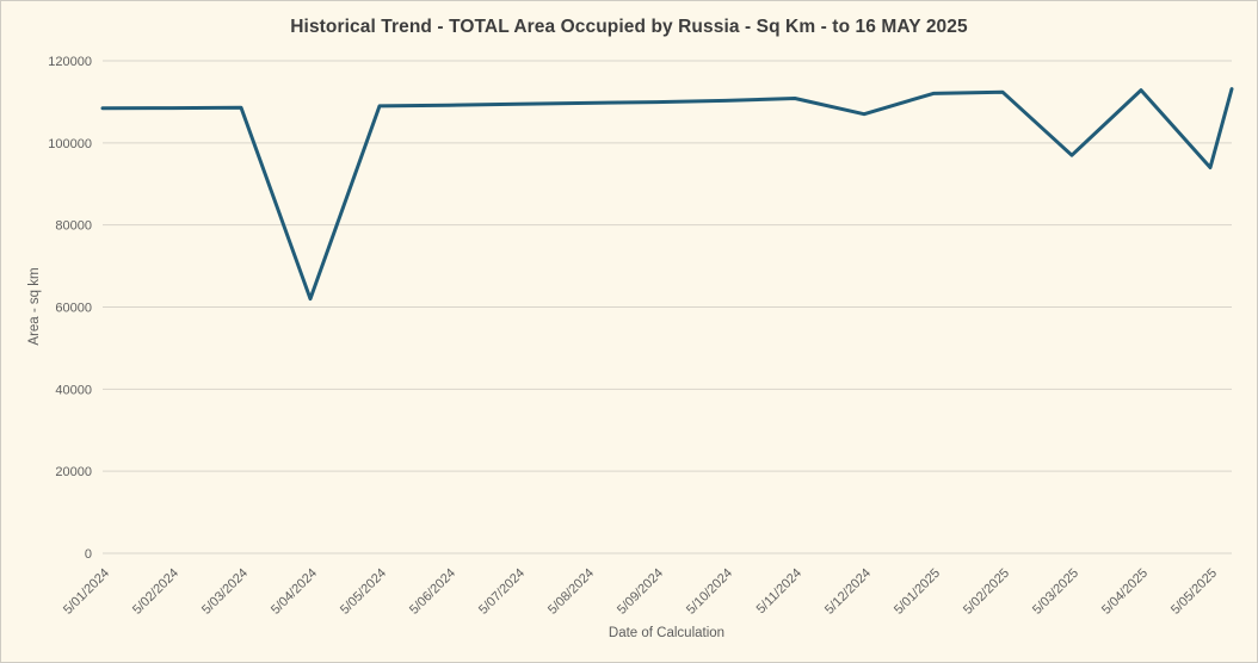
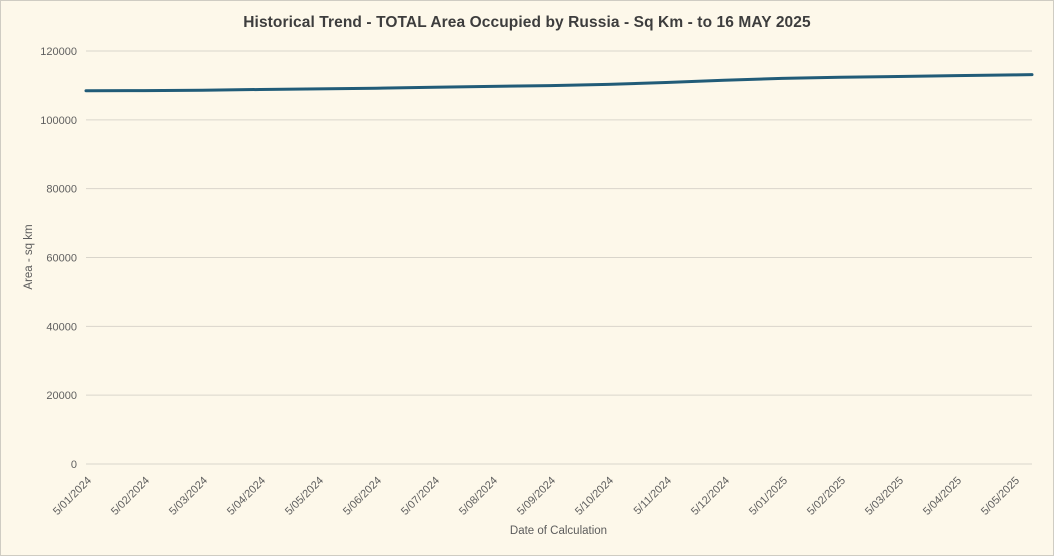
5/04/2024: 62000 -> 109000
5/12/2024: 107000 -> 112000
5/03/2025: 97000 -> 113000
5/05/2025: 94000 -> 113000
